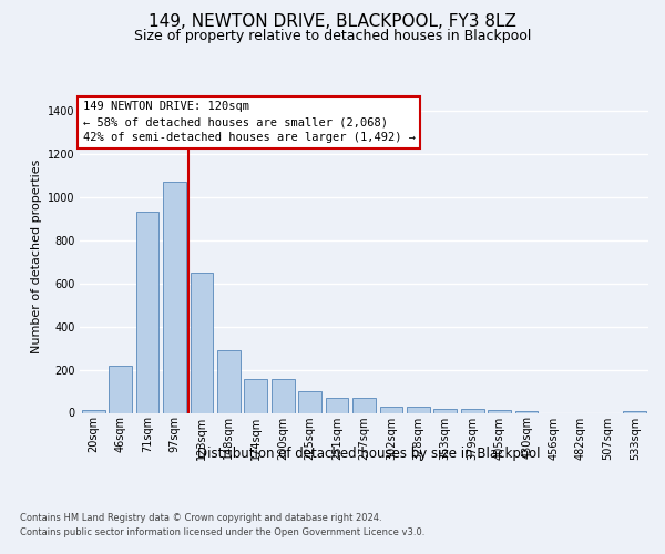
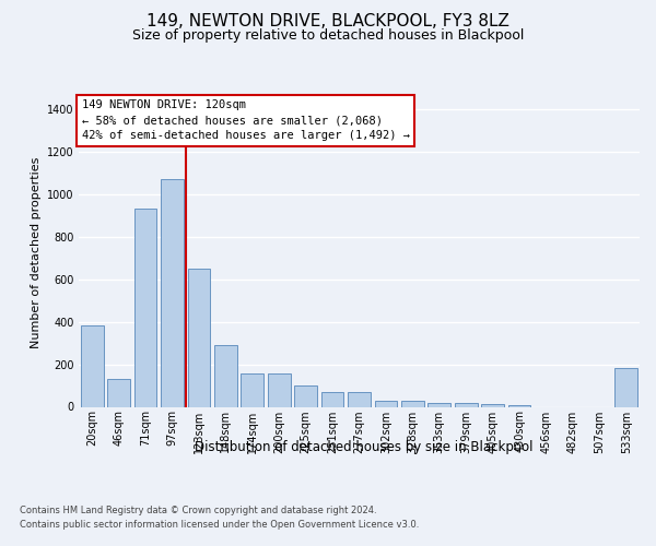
20sqm: 20 -> 380
46sqm: 220 -> 130
533sqm: 10 -> 180
